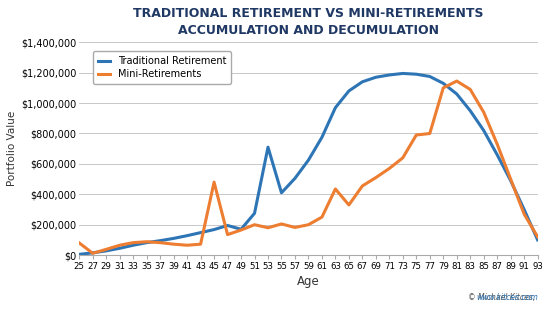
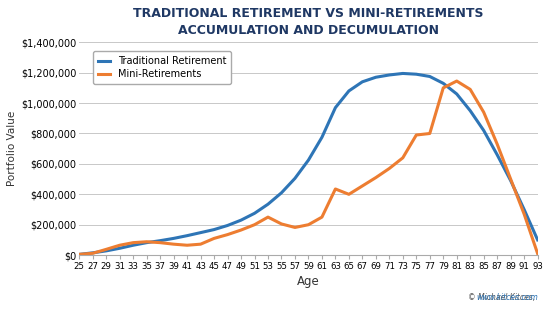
Mini-Retirements/25: $80,000 -> $0
Mini-Retirements/45: $480,000 -> $110,000
Traditional Retirement/49: $170,000 -> $230,000
Traditional Retirement/53: $710,000 -> $340,000
Mini-Retirements/53: $180,000 -> $250,000
Mini-Retirements/65: $330,000 -> $400,000
Mini-Retirements/93: $120,000 -> $10,000
